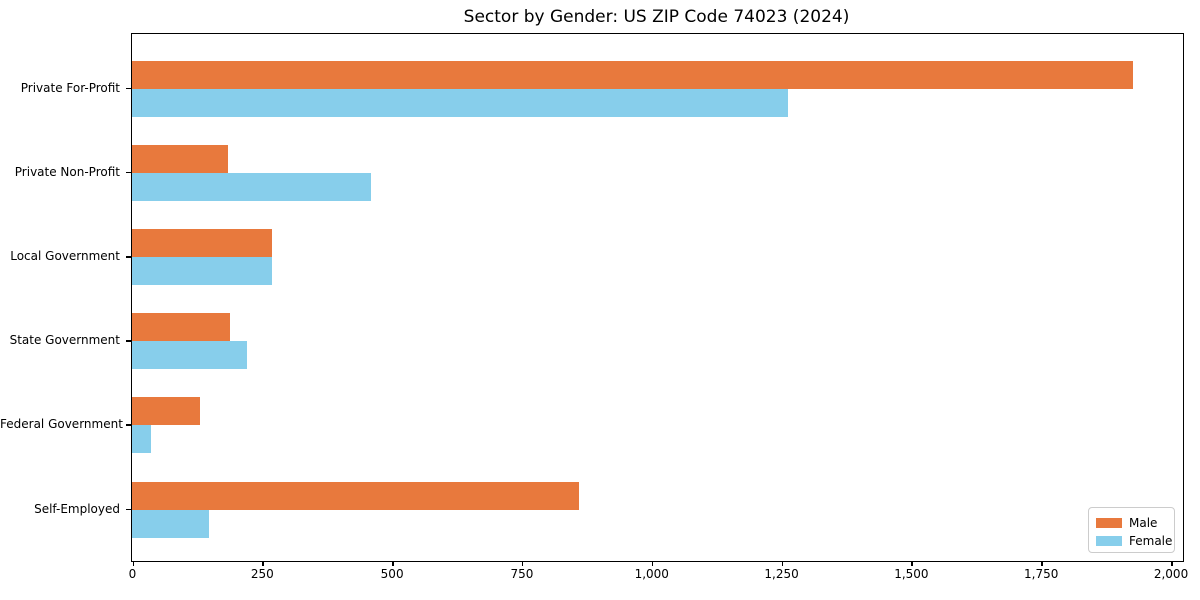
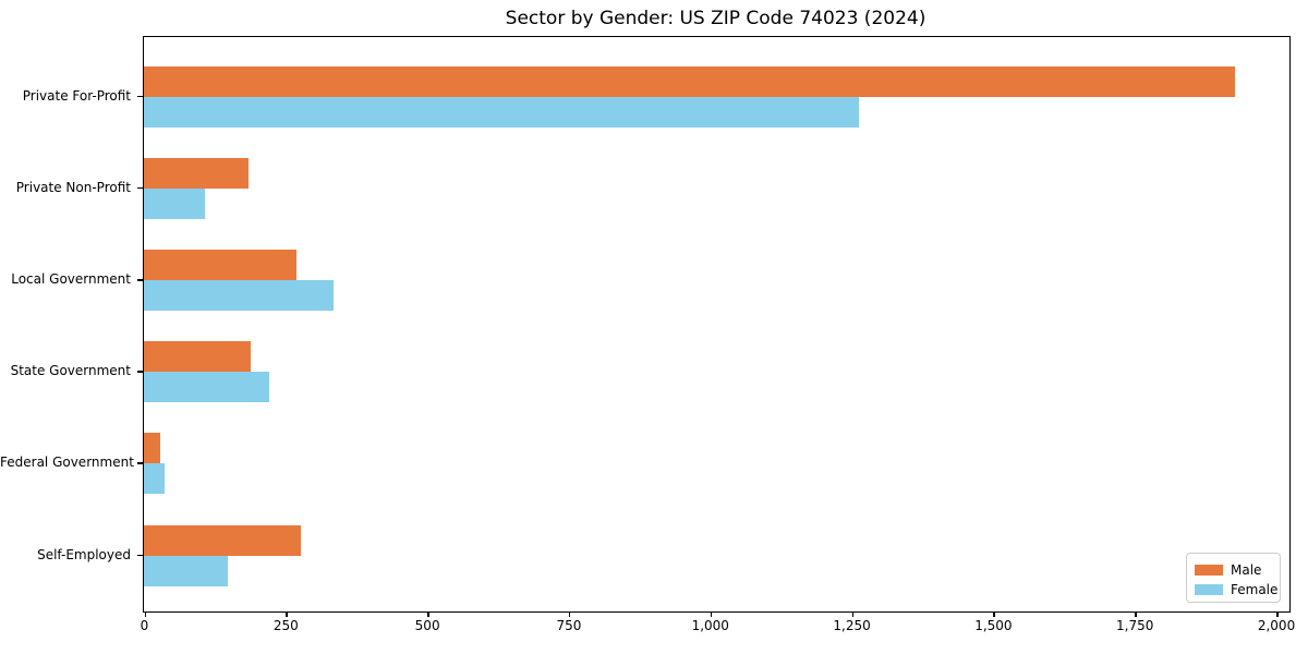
Female/Private Non-Profit: 460 -> 110
Female/Local Government: 270 -> 340
Male/Federal Government: 130 -> 30
Male/Self-Employed: 860 -> 280
